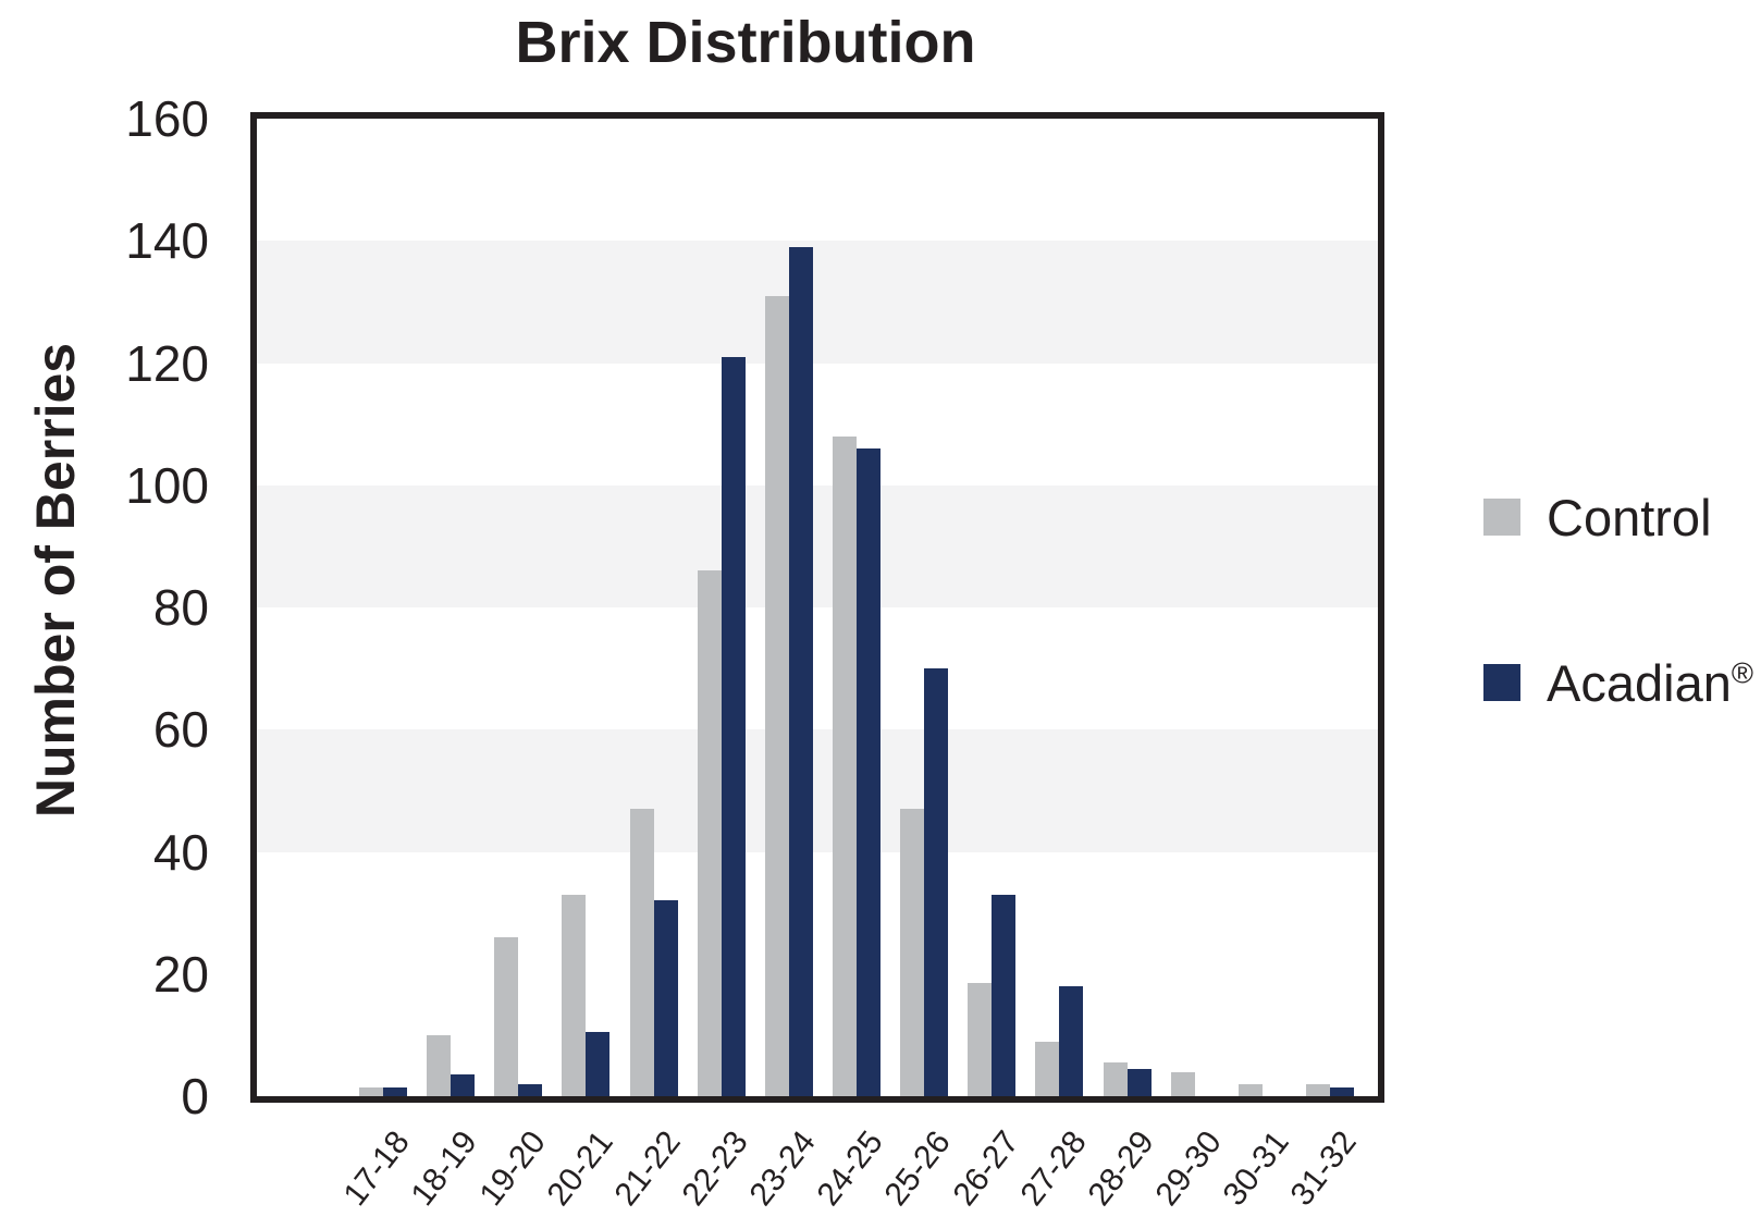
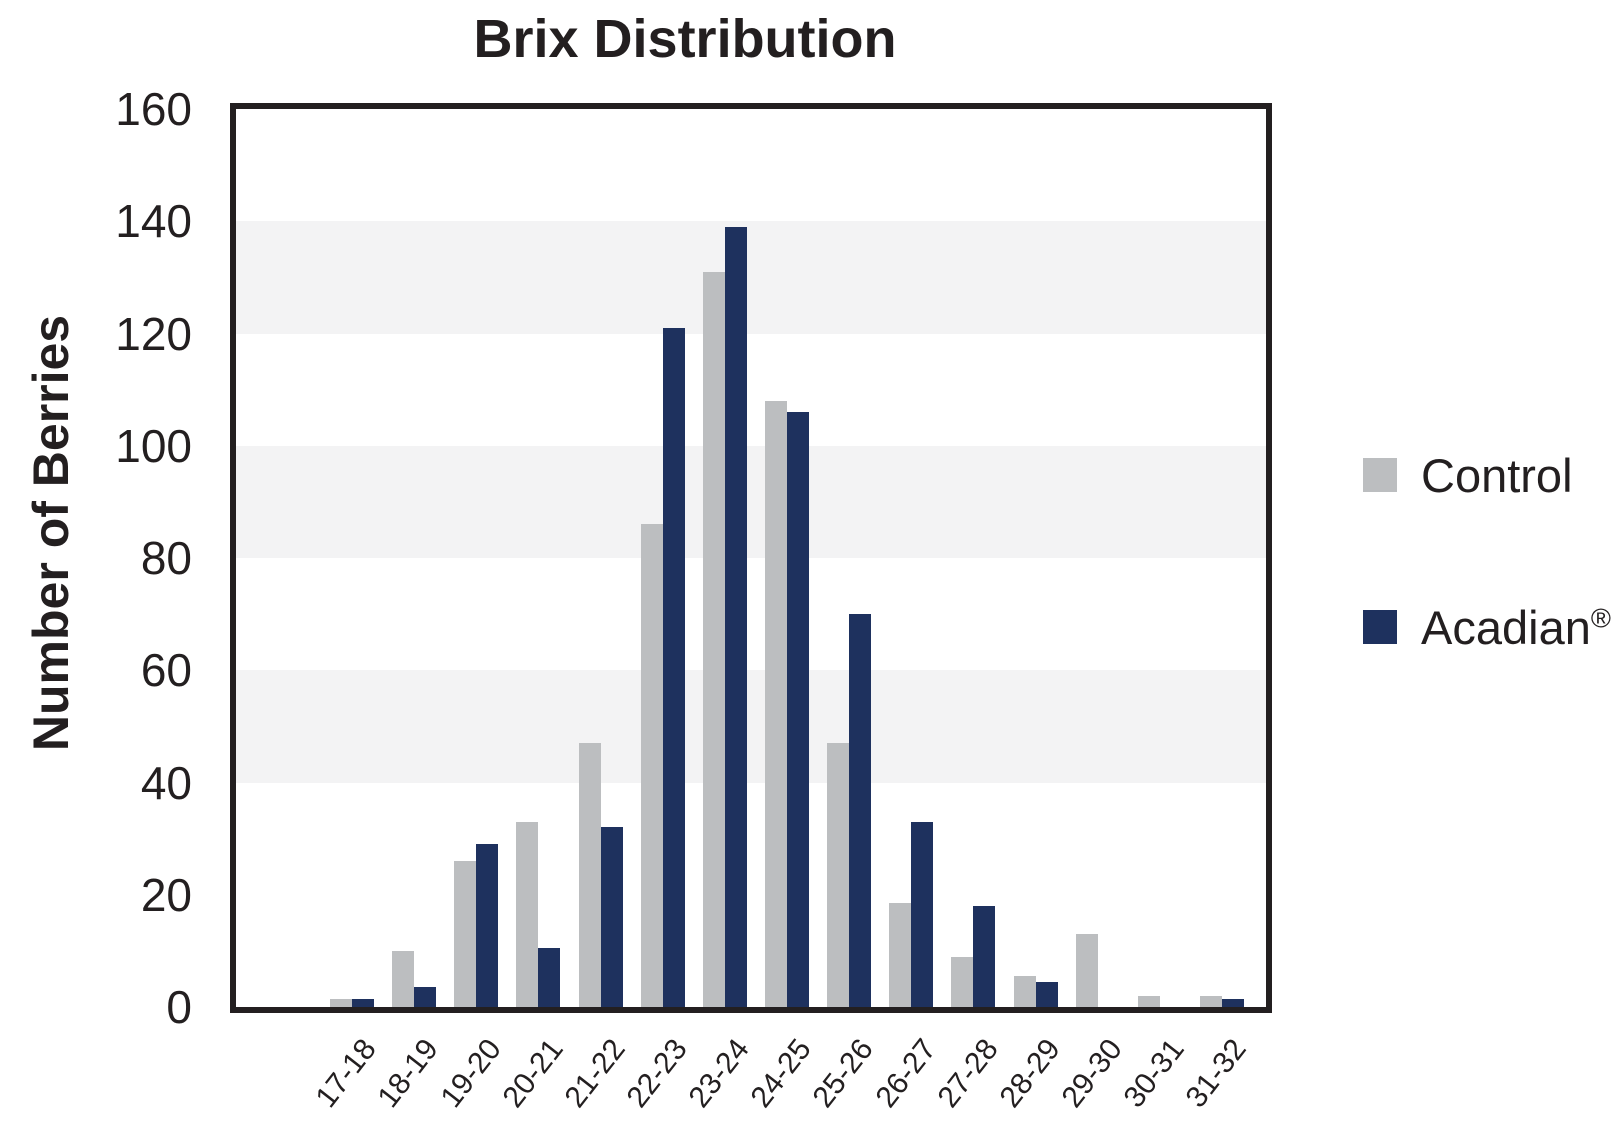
Acadian®/19-20: 2 -> 29
Control/29-30: 4 -> 13
